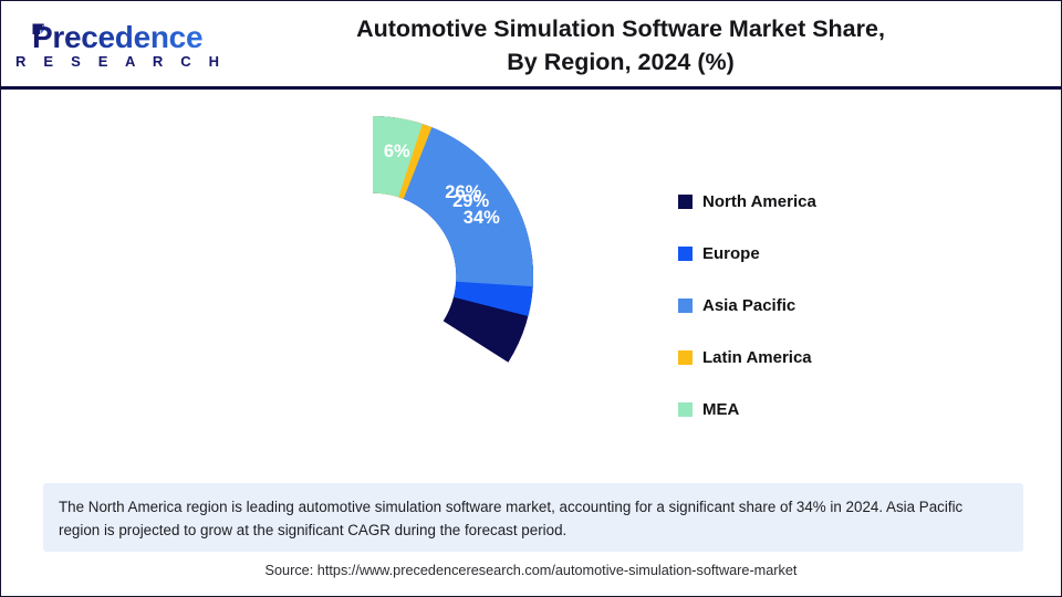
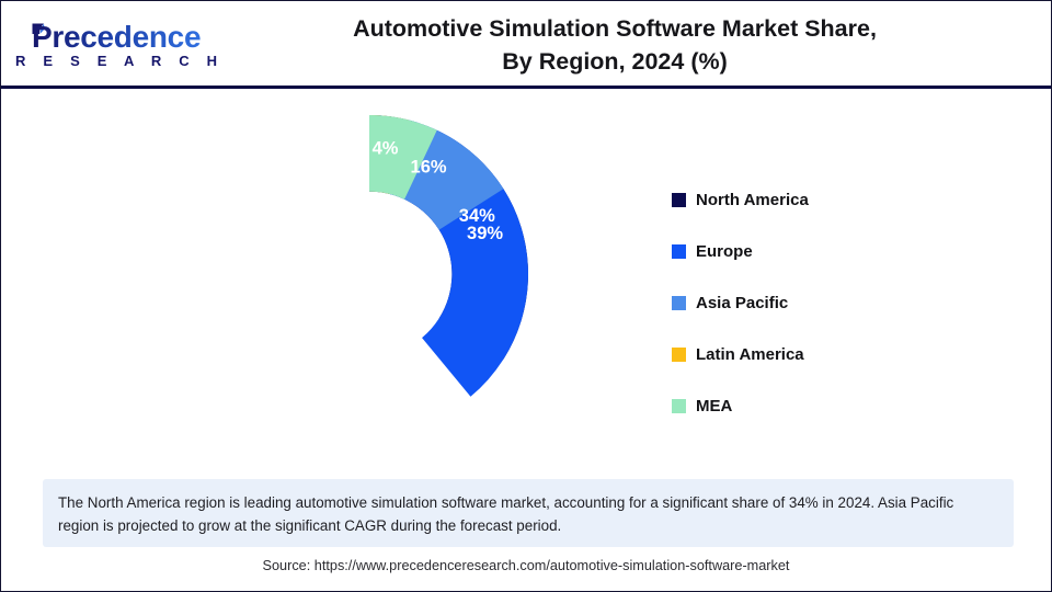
Europe: 29% -> 39%
Asia Pacific: 26% -> 16%
Latin America: 6% -> 4%
MEA: 5% -> 7%
